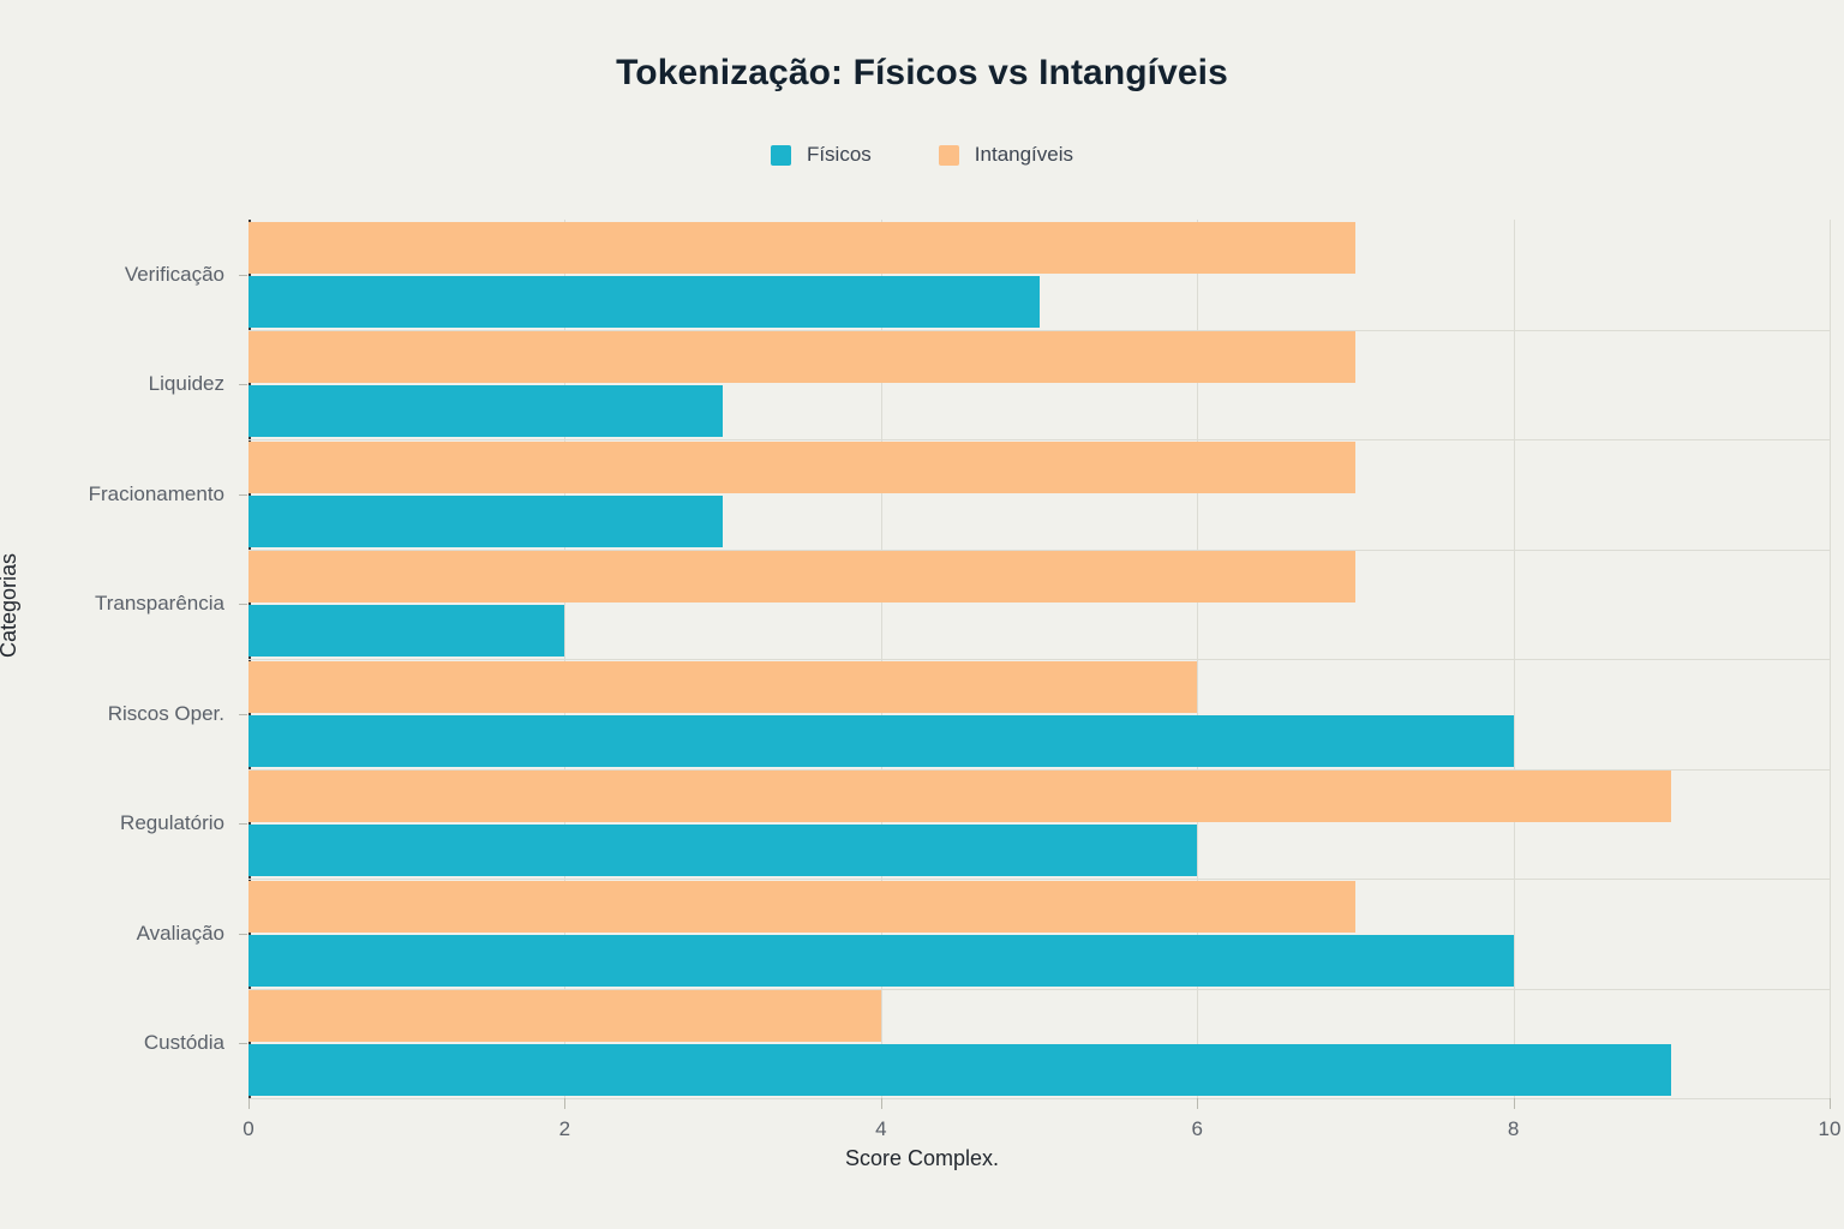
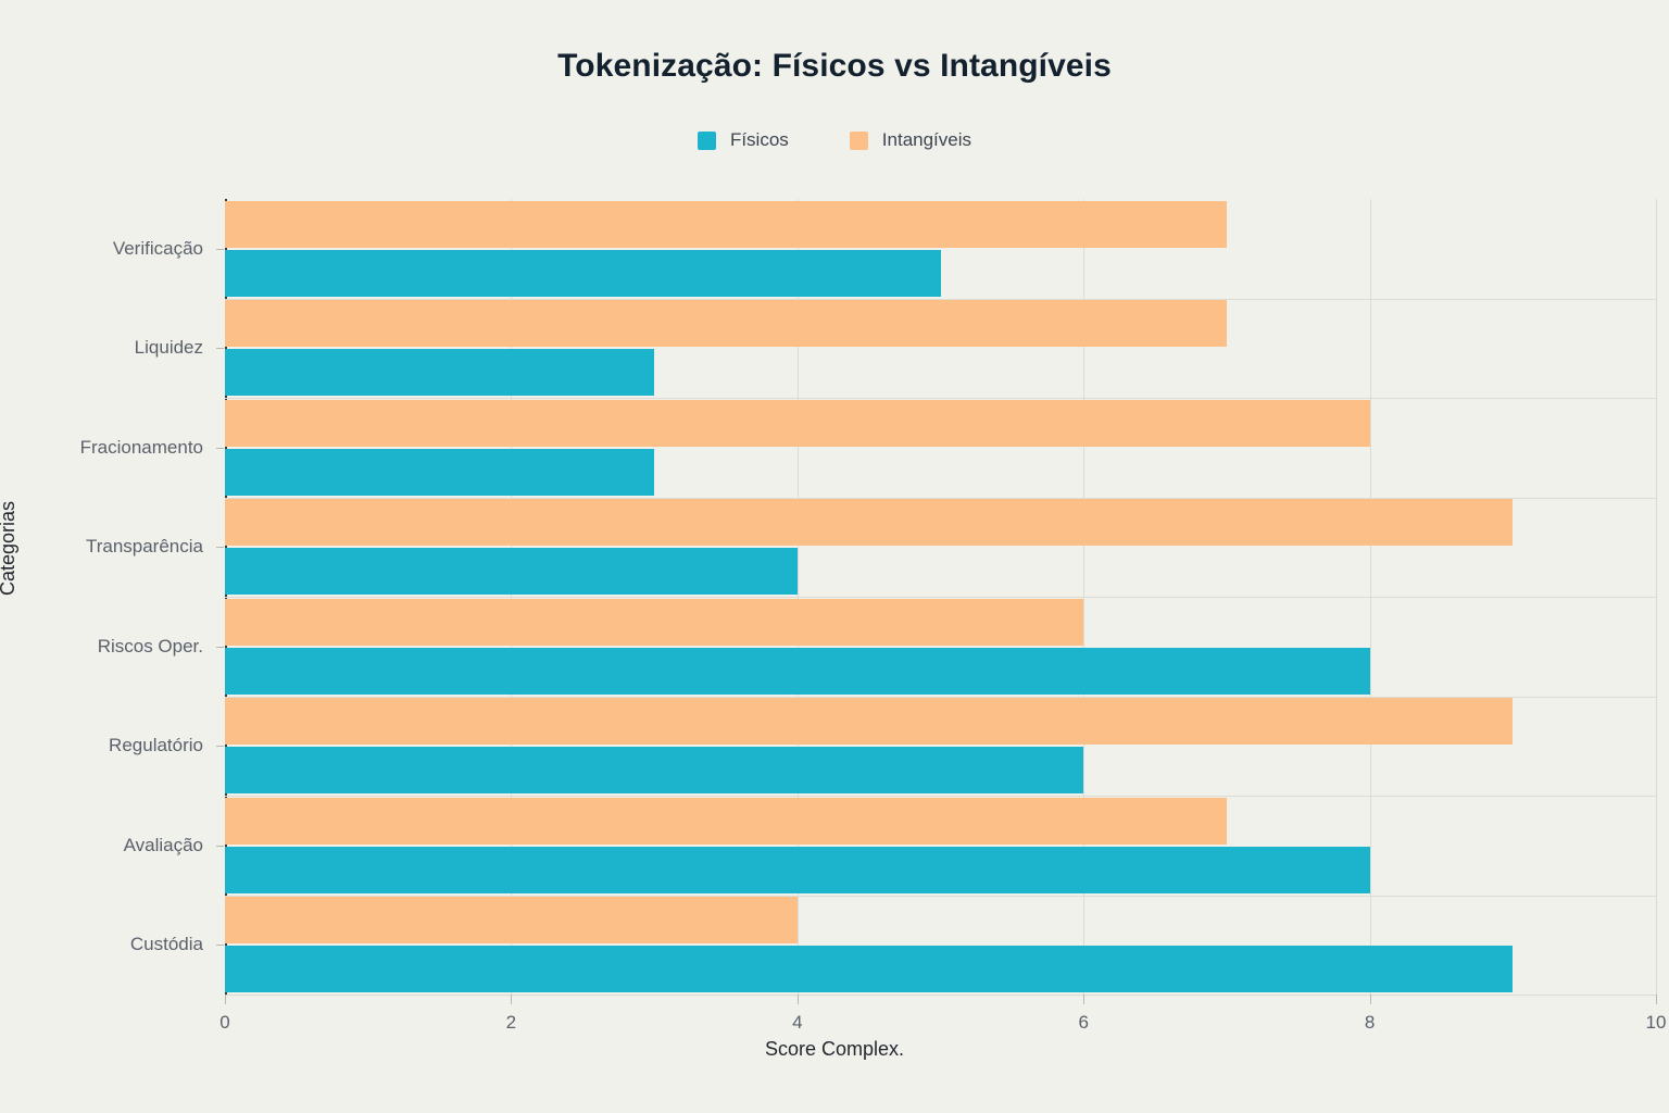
Físicos/Transparência: 2 -> 4
Intangíveis/Transparência: 7 -> 9
Intangíveis/Fracionamento: 7 -> 8
